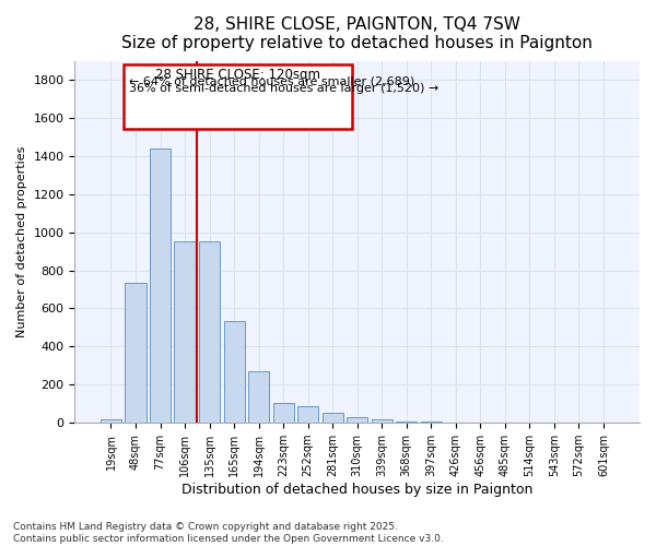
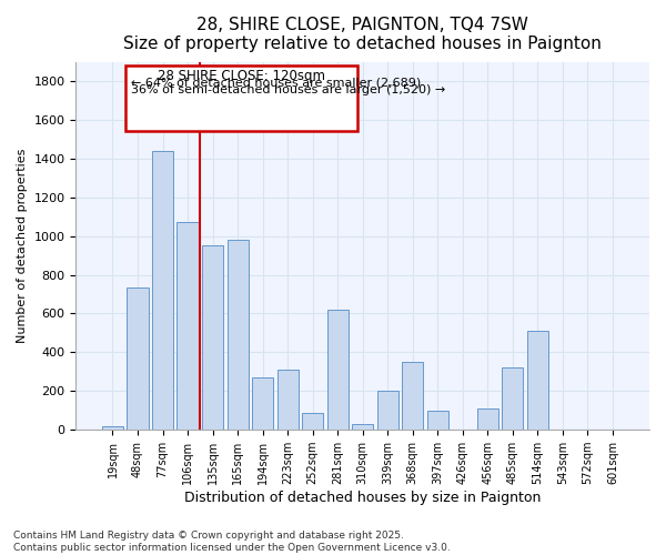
106sqm: 950 -> 1070
165sqm: 540 -> 980
223sqm: 100 -> 310
281sqm: 50 -> 620
339sqm: 20 -> 200
368sqm: 0 -> 350
397sqm: 0 -> 100
456sqm: 0 -> 110
485sqm: 0 -> 320
514sqm: 0 -> 510
